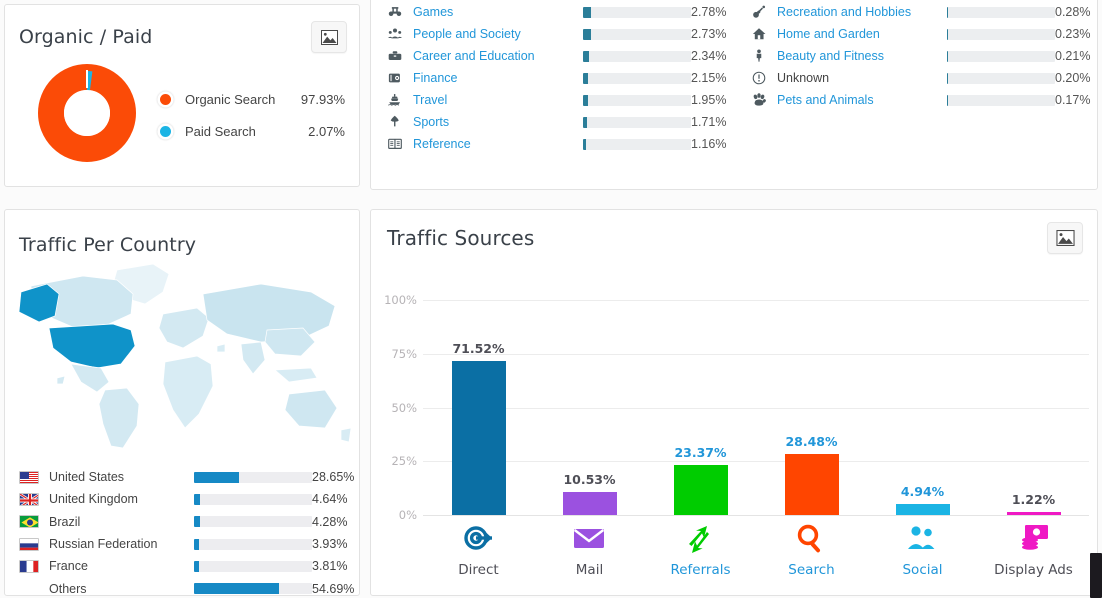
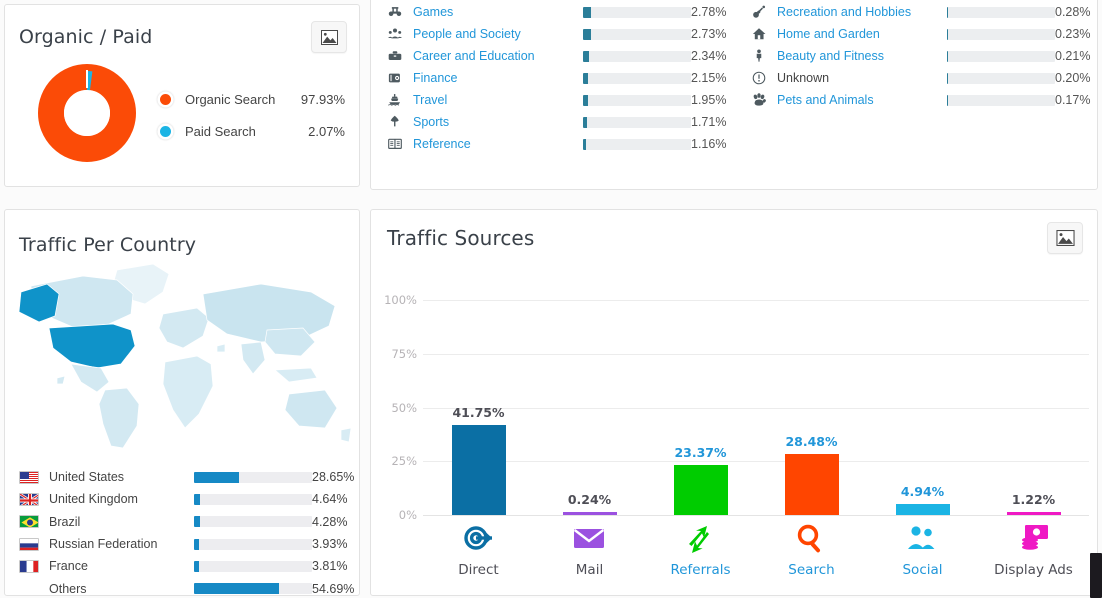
Direct: 71.52% -> 41.75%
Mail: 10.53% -> 0.24%
